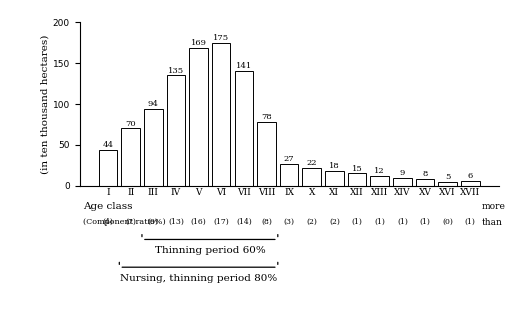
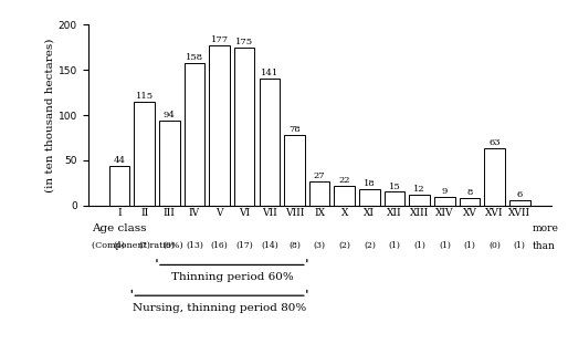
II: 70 -> 115
IV: 135 -> 158
V: 169 -> 177
XVI: 5 -> 63
